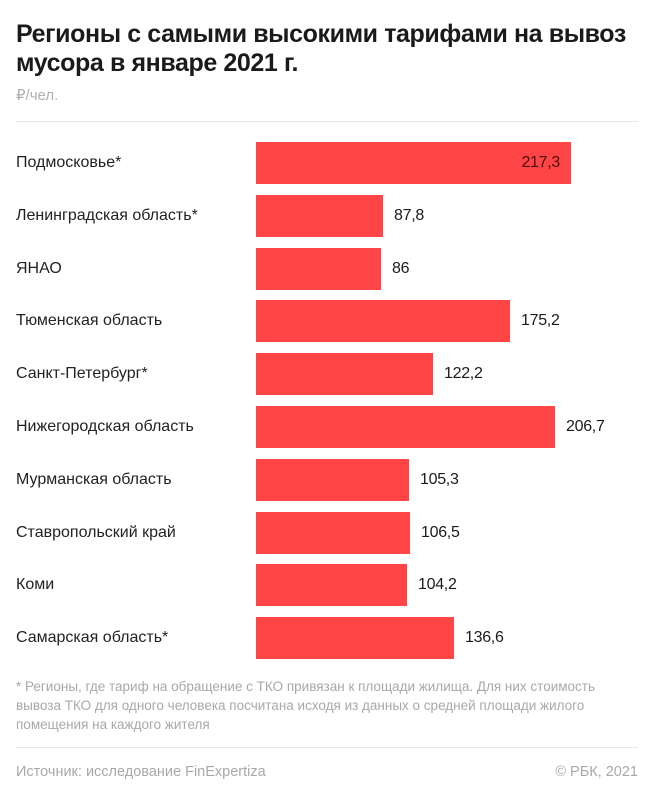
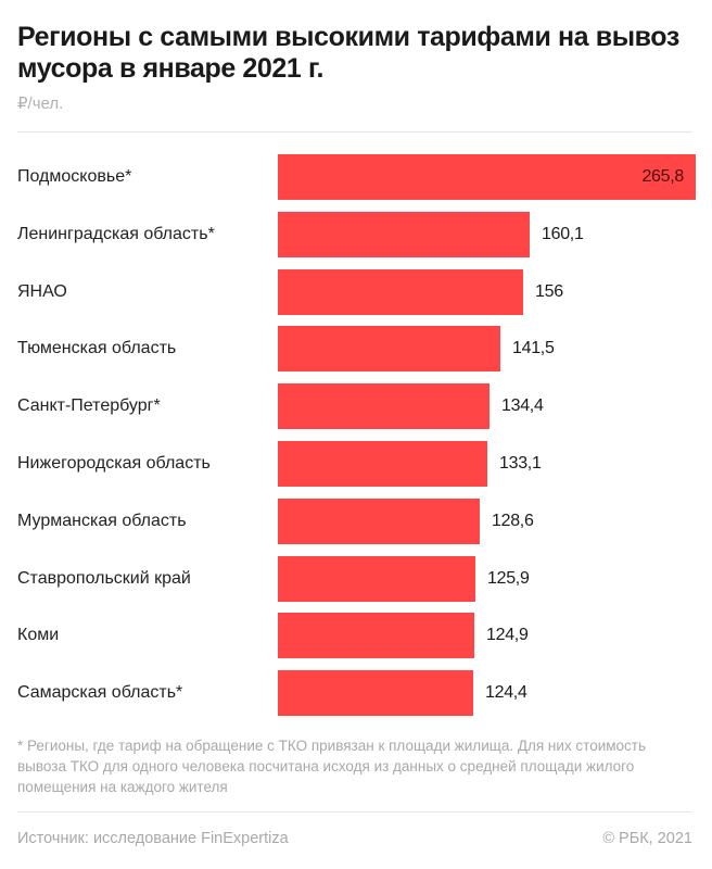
Подмосковье*: 217,3 -> 265,8
Ленинградская область*: 87,8 -> 160,1
ЯНАО: 86 -> 156
Тюменская область: 175,2 -> 141,5
Санкт-Петербург*: 122,2 -> 134,4
Нижегородская область: 206,7 -> 133,1
Мурманская область: 105,3 -> 128,6
Ставропольский край: 106,5 -> 125,9
Коми: 104,2 -> 124,9
Самарская область*: 136,6 -> 124,4
